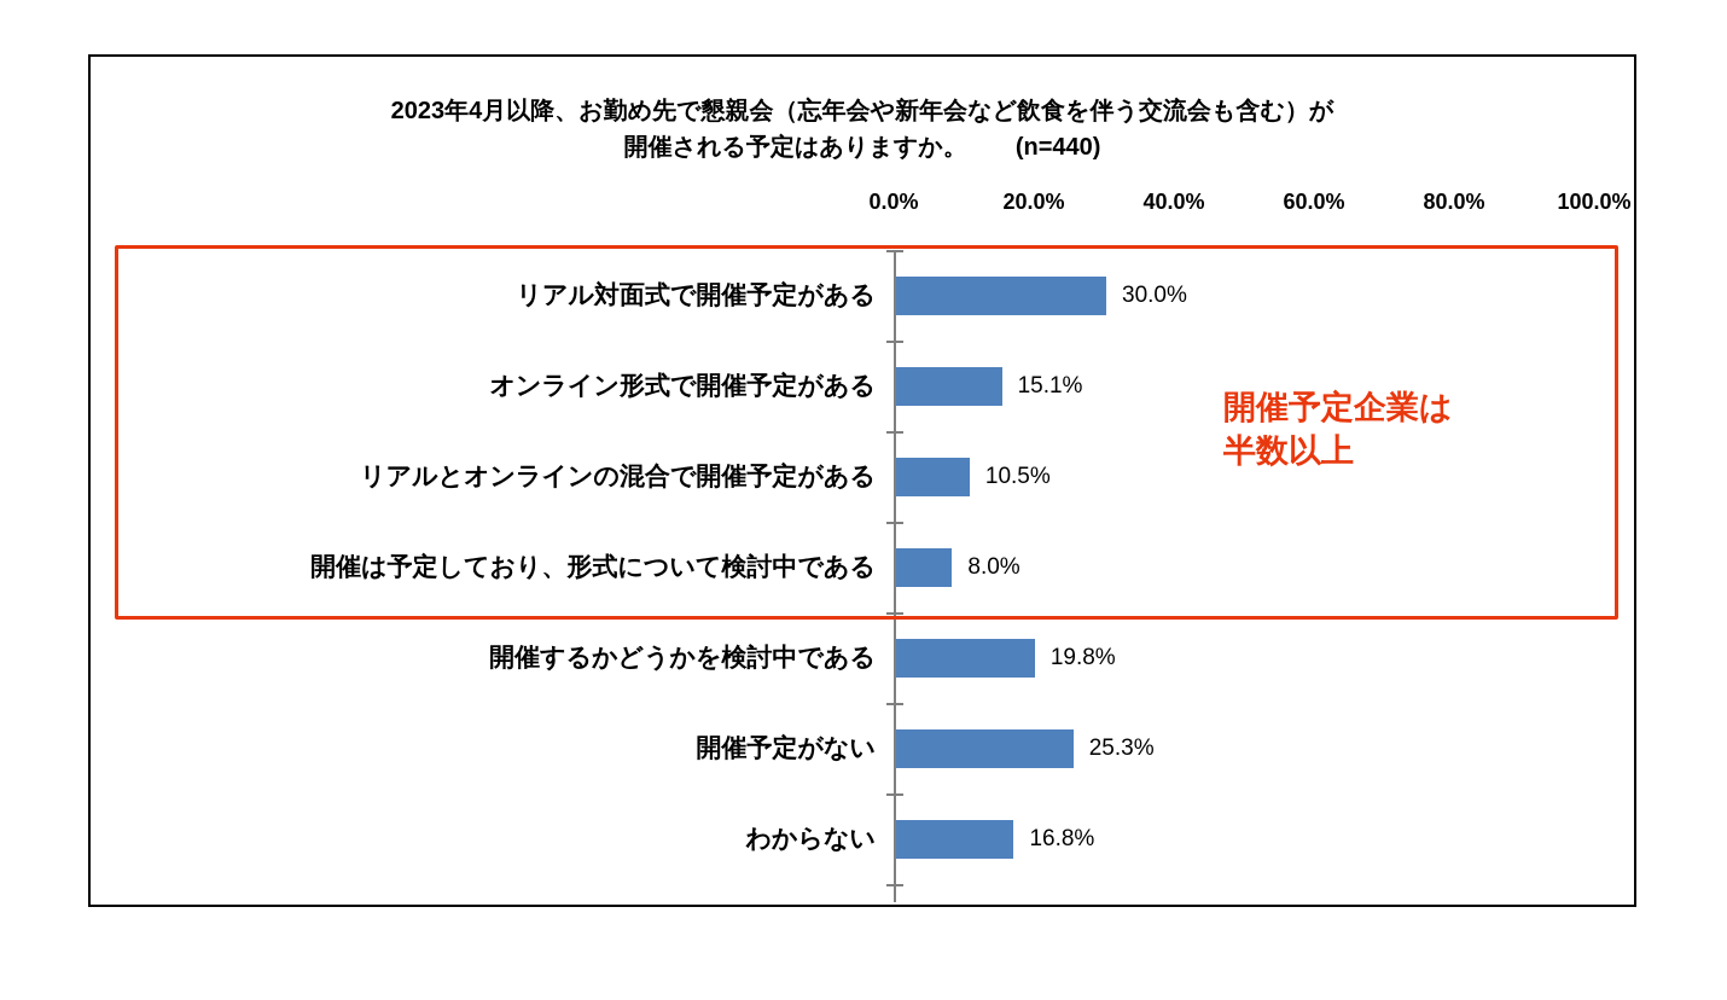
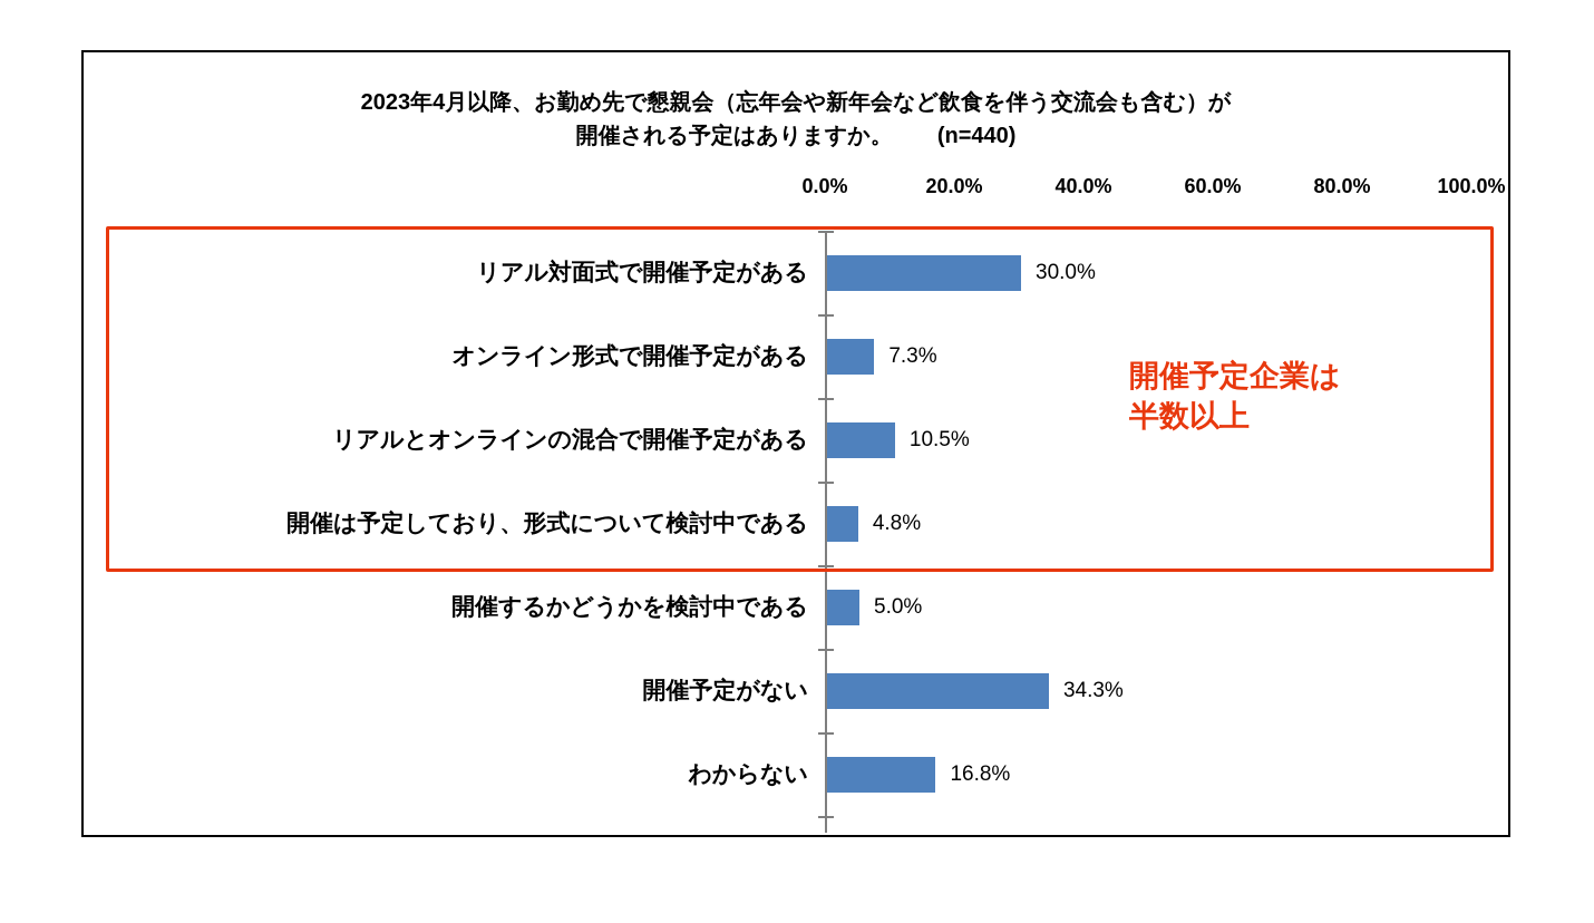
オンライン形式で開催予定がある: 15.1% -> 7.3%
開催は予定しており、形式について検討中である: 8.0% -> 4.8%
開催するかどうかを検討中である: 19.8% -> 5.0%
開催予定がない: 25.3% -> 34.3%
